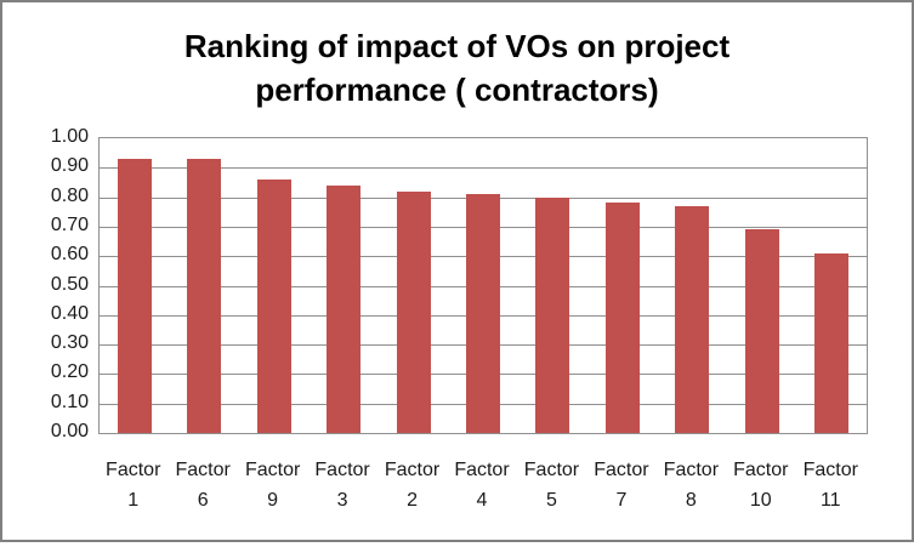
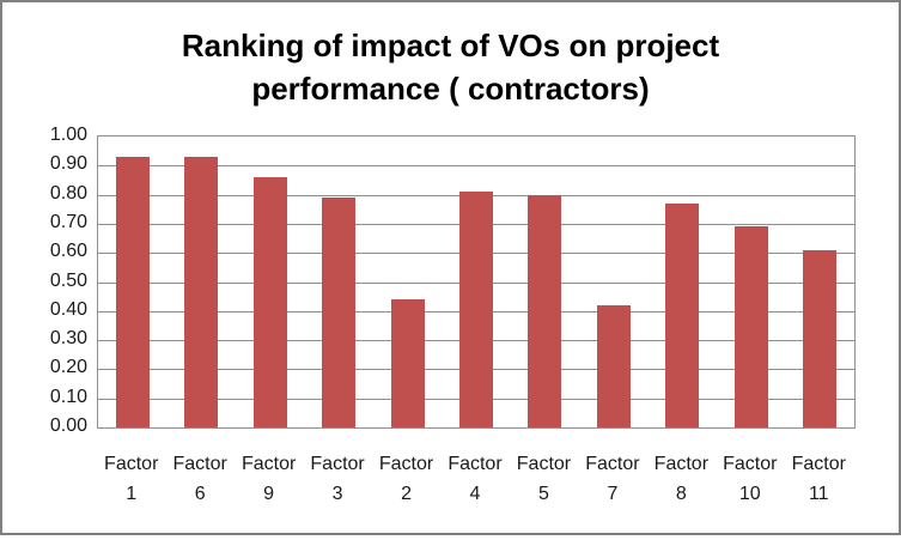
Factor 3: 0.84 -> 0.79
Factor 2: 0.82 -> 0.44
Factor 7: 0.78 -> 0.42
